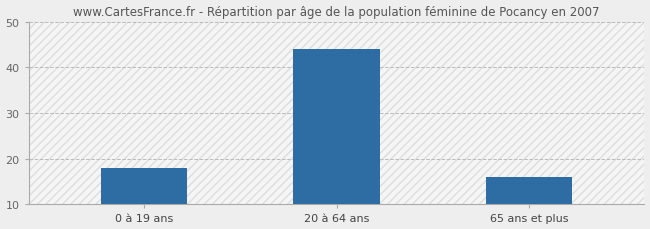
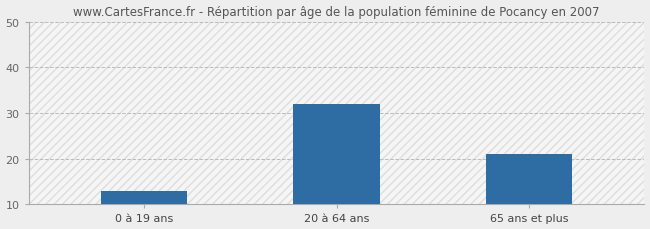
0 à 19 ans: 18 -> 13
20 à 64 ans: 44 -> 32
65 ans et plus: 16 -> 21
